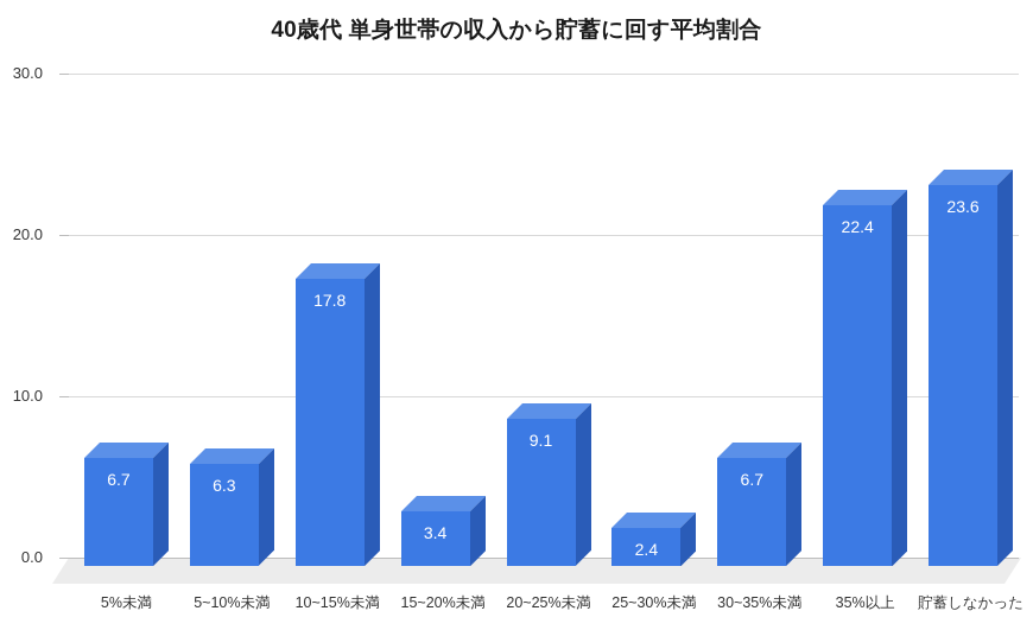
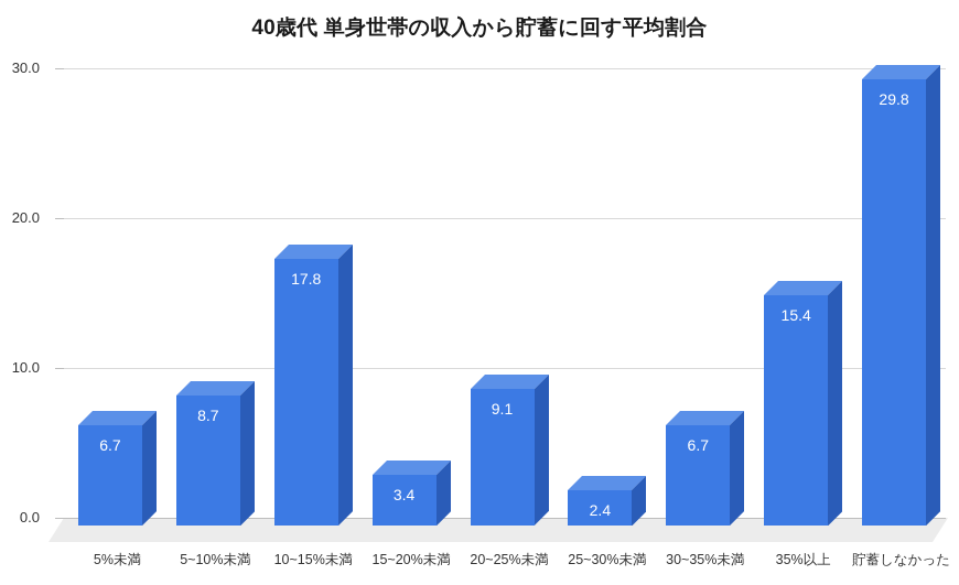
5~10%未満: 6.3 -> 8.7
35%以上: 22.4 -> 15.4
貯蓄しなかった: 23.6 -> 29.8
